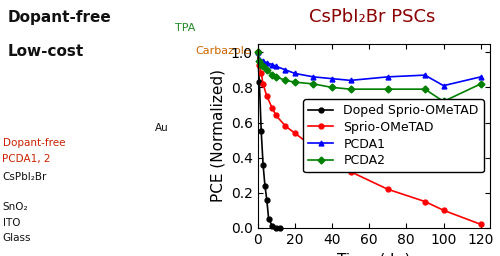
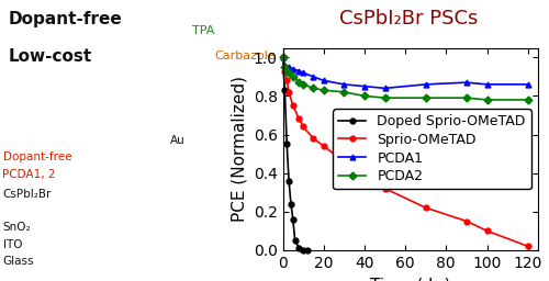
PCDA1/100: 0.81 -> 0.86
PCDA2/100: 0.72 -> 0.78
PCDA2/120: 0.82 -> 0.78
